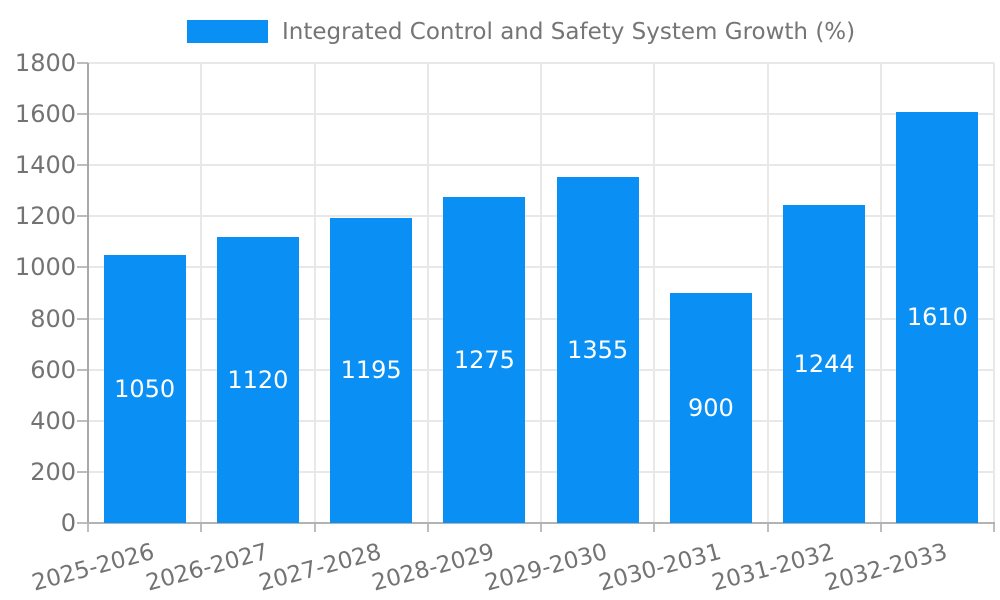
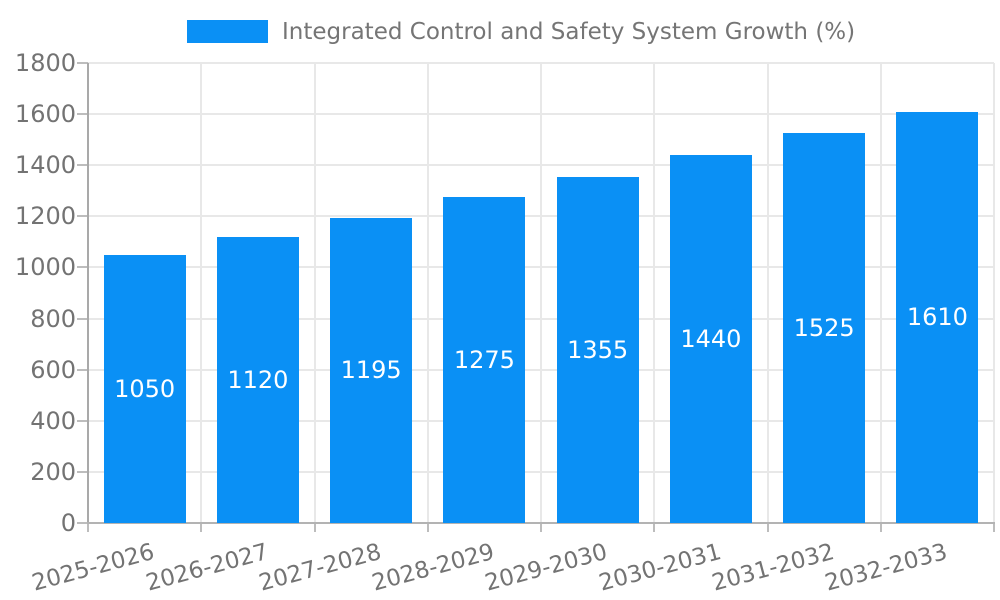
2030-2031: 900 -> 1440
2031-2032: 1244 -> 1525
